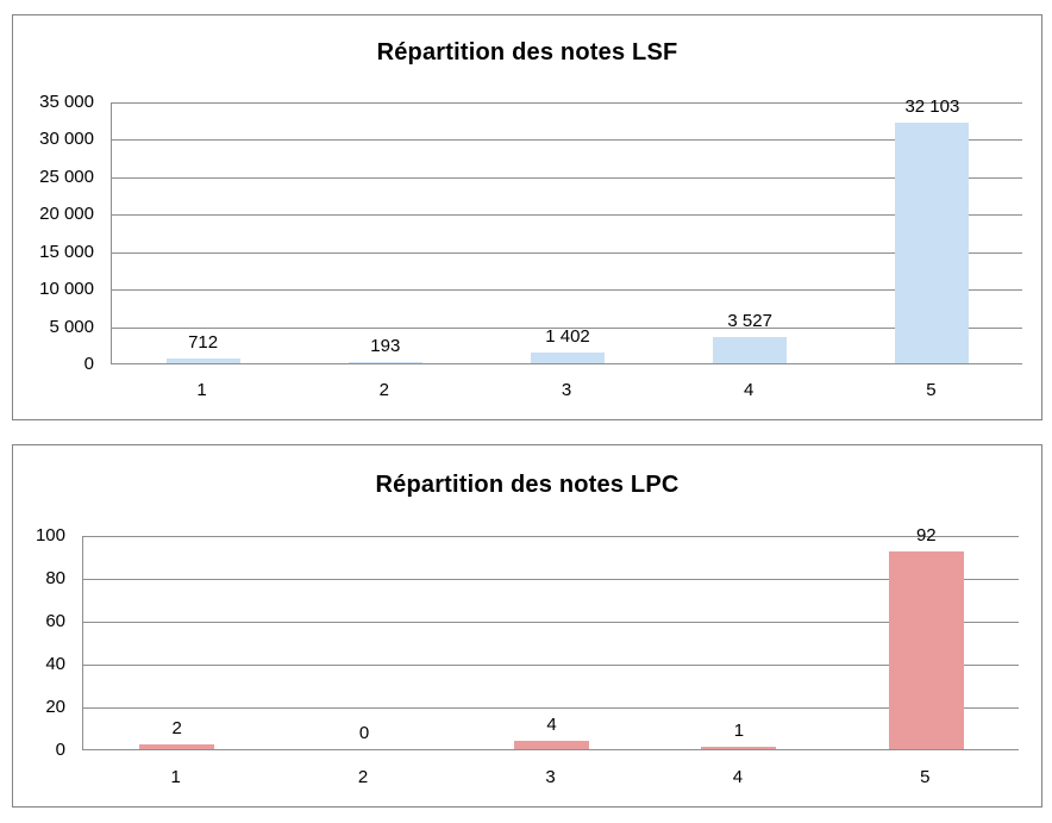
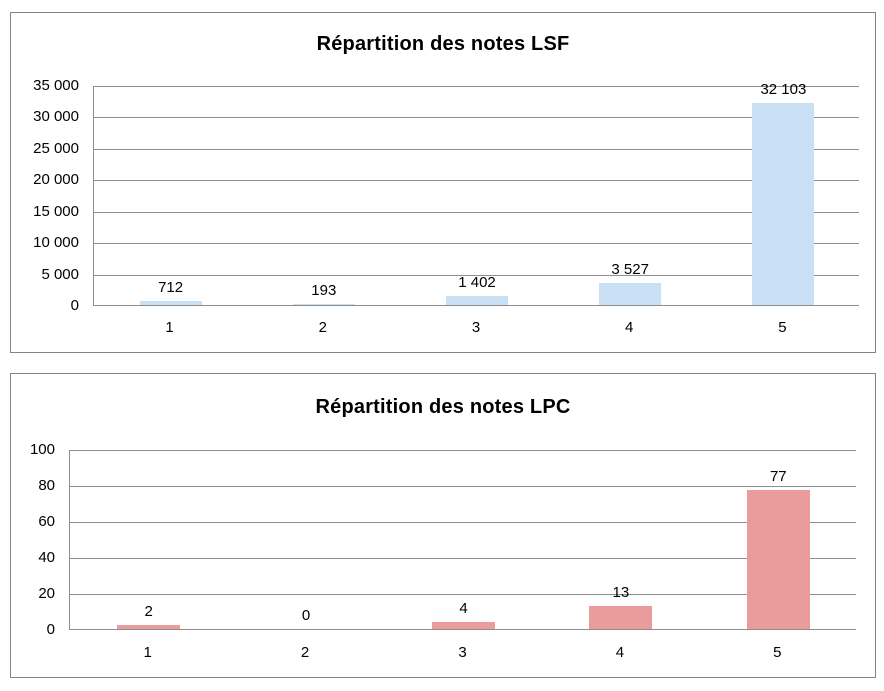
Répartition des notes LPC/4: 1 -> 13
Répartition des notes LPC/5: 92 -> 77
